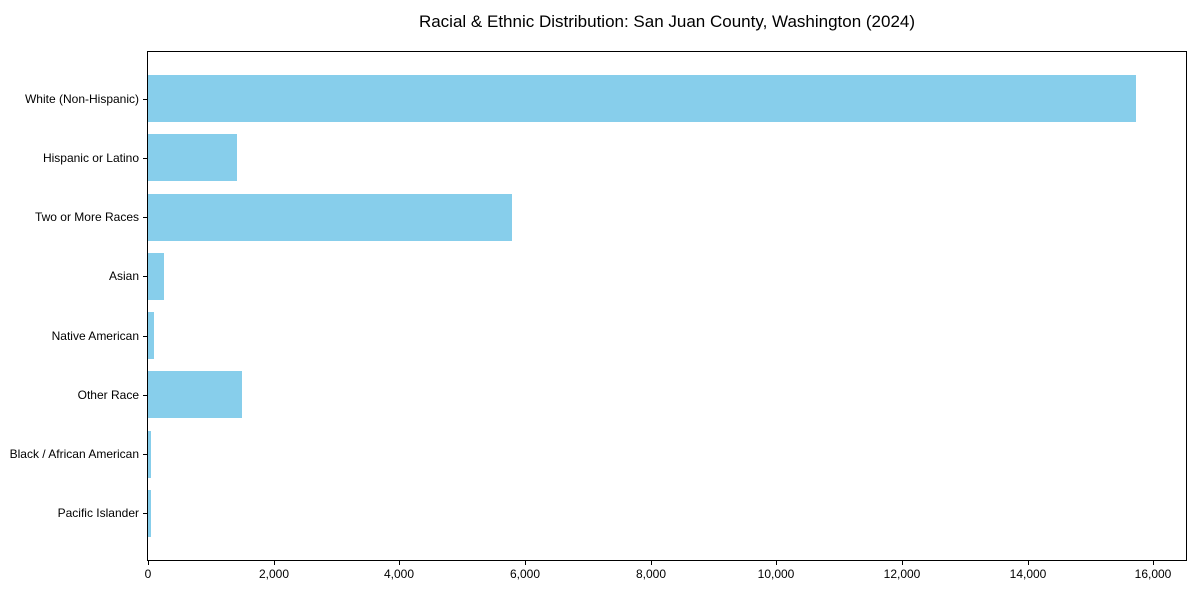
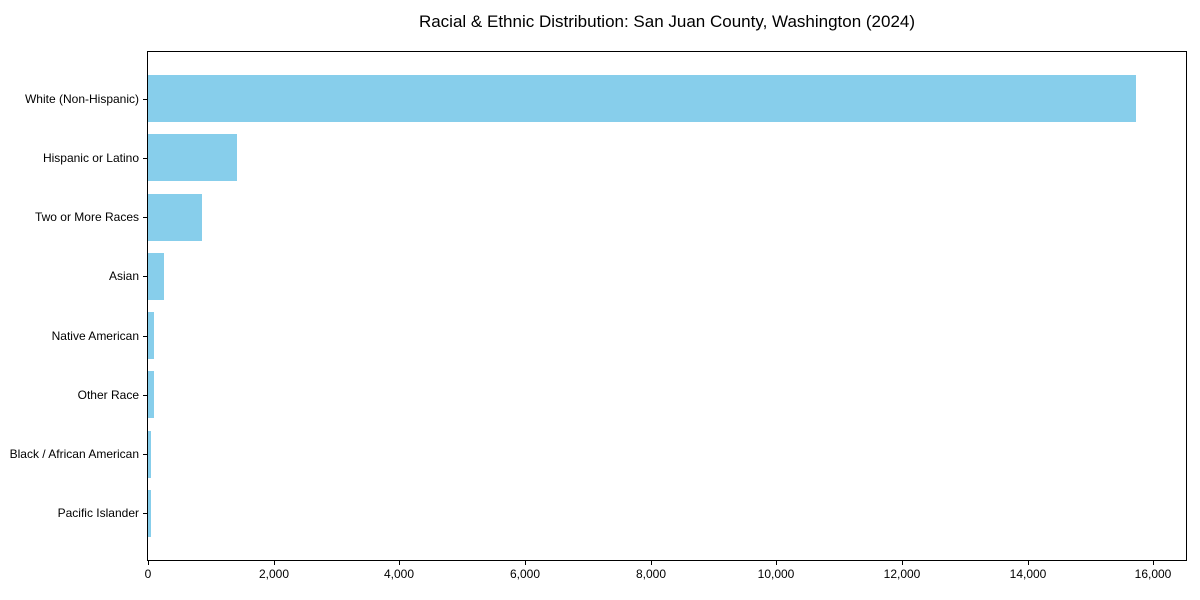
Two or More Races: 5800 -> 900
Other Race: 1500 -> 100
